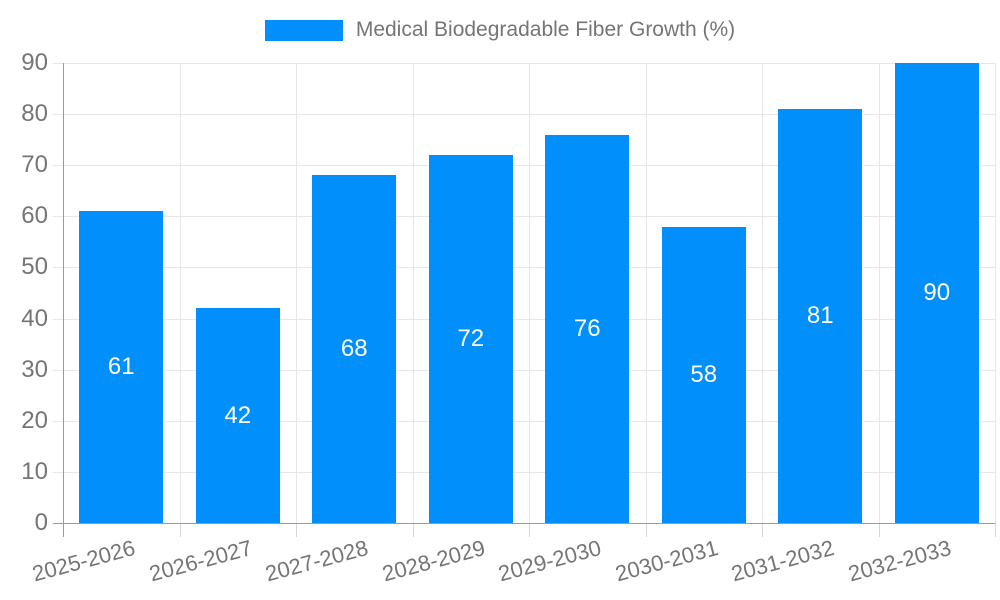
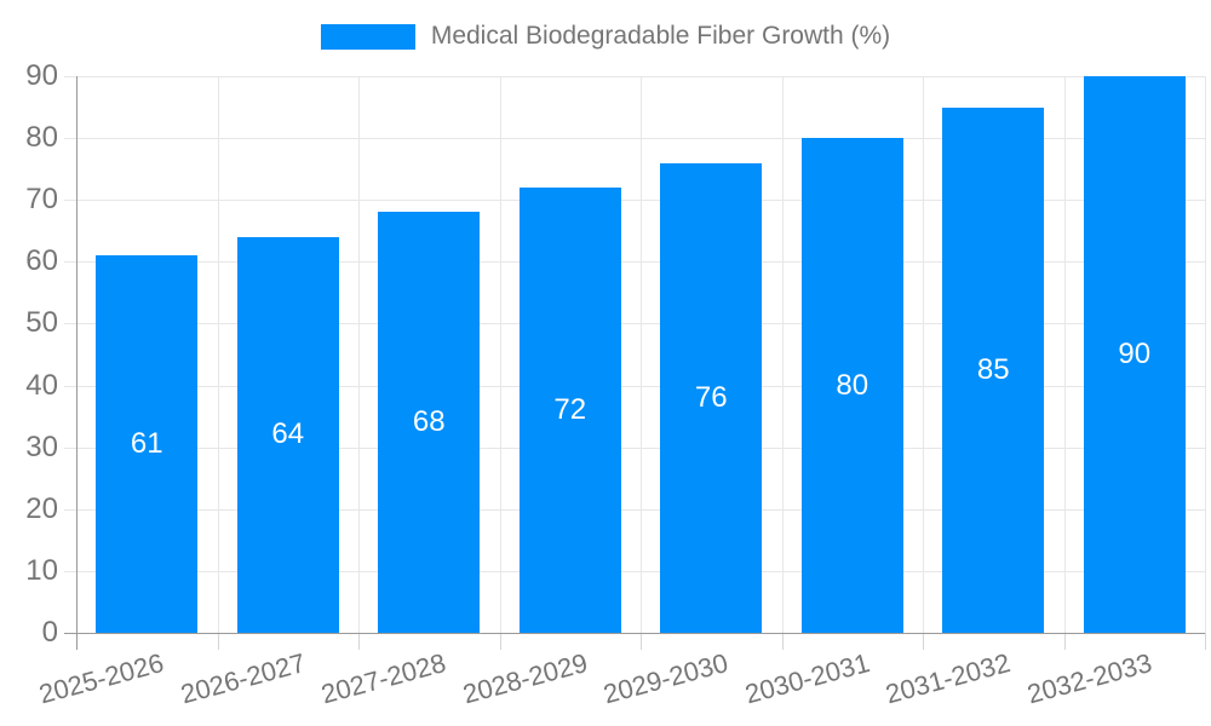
2026-2027: 42 -> 64
2030-2031: 58 -> 80
2031-2032: 81 -> 85
